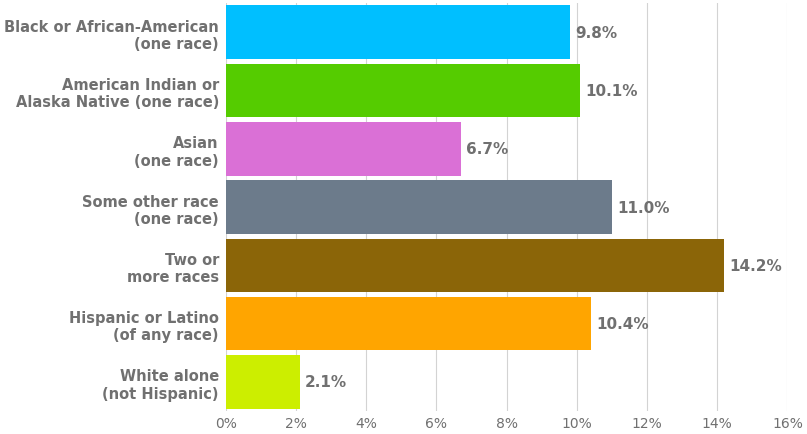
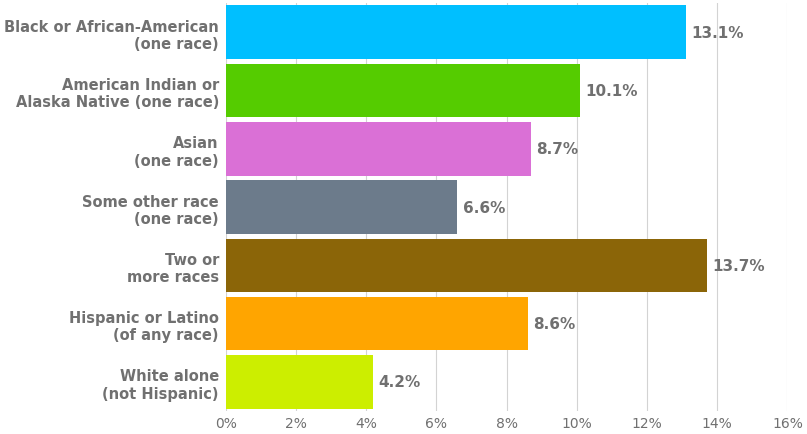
Black or African-American (one race): 9.8% -> 13.1%
Asian (one race): 6.7% -> 8.7%
Some other race (one race): 11.0% -> 6.6%
Two or more races: 14.2% -> 13.7%
Hispanic or Latino (of any race): 10.4% -> 8.6%
White alone (not Hispanic): 2.1% -> 4.2%
